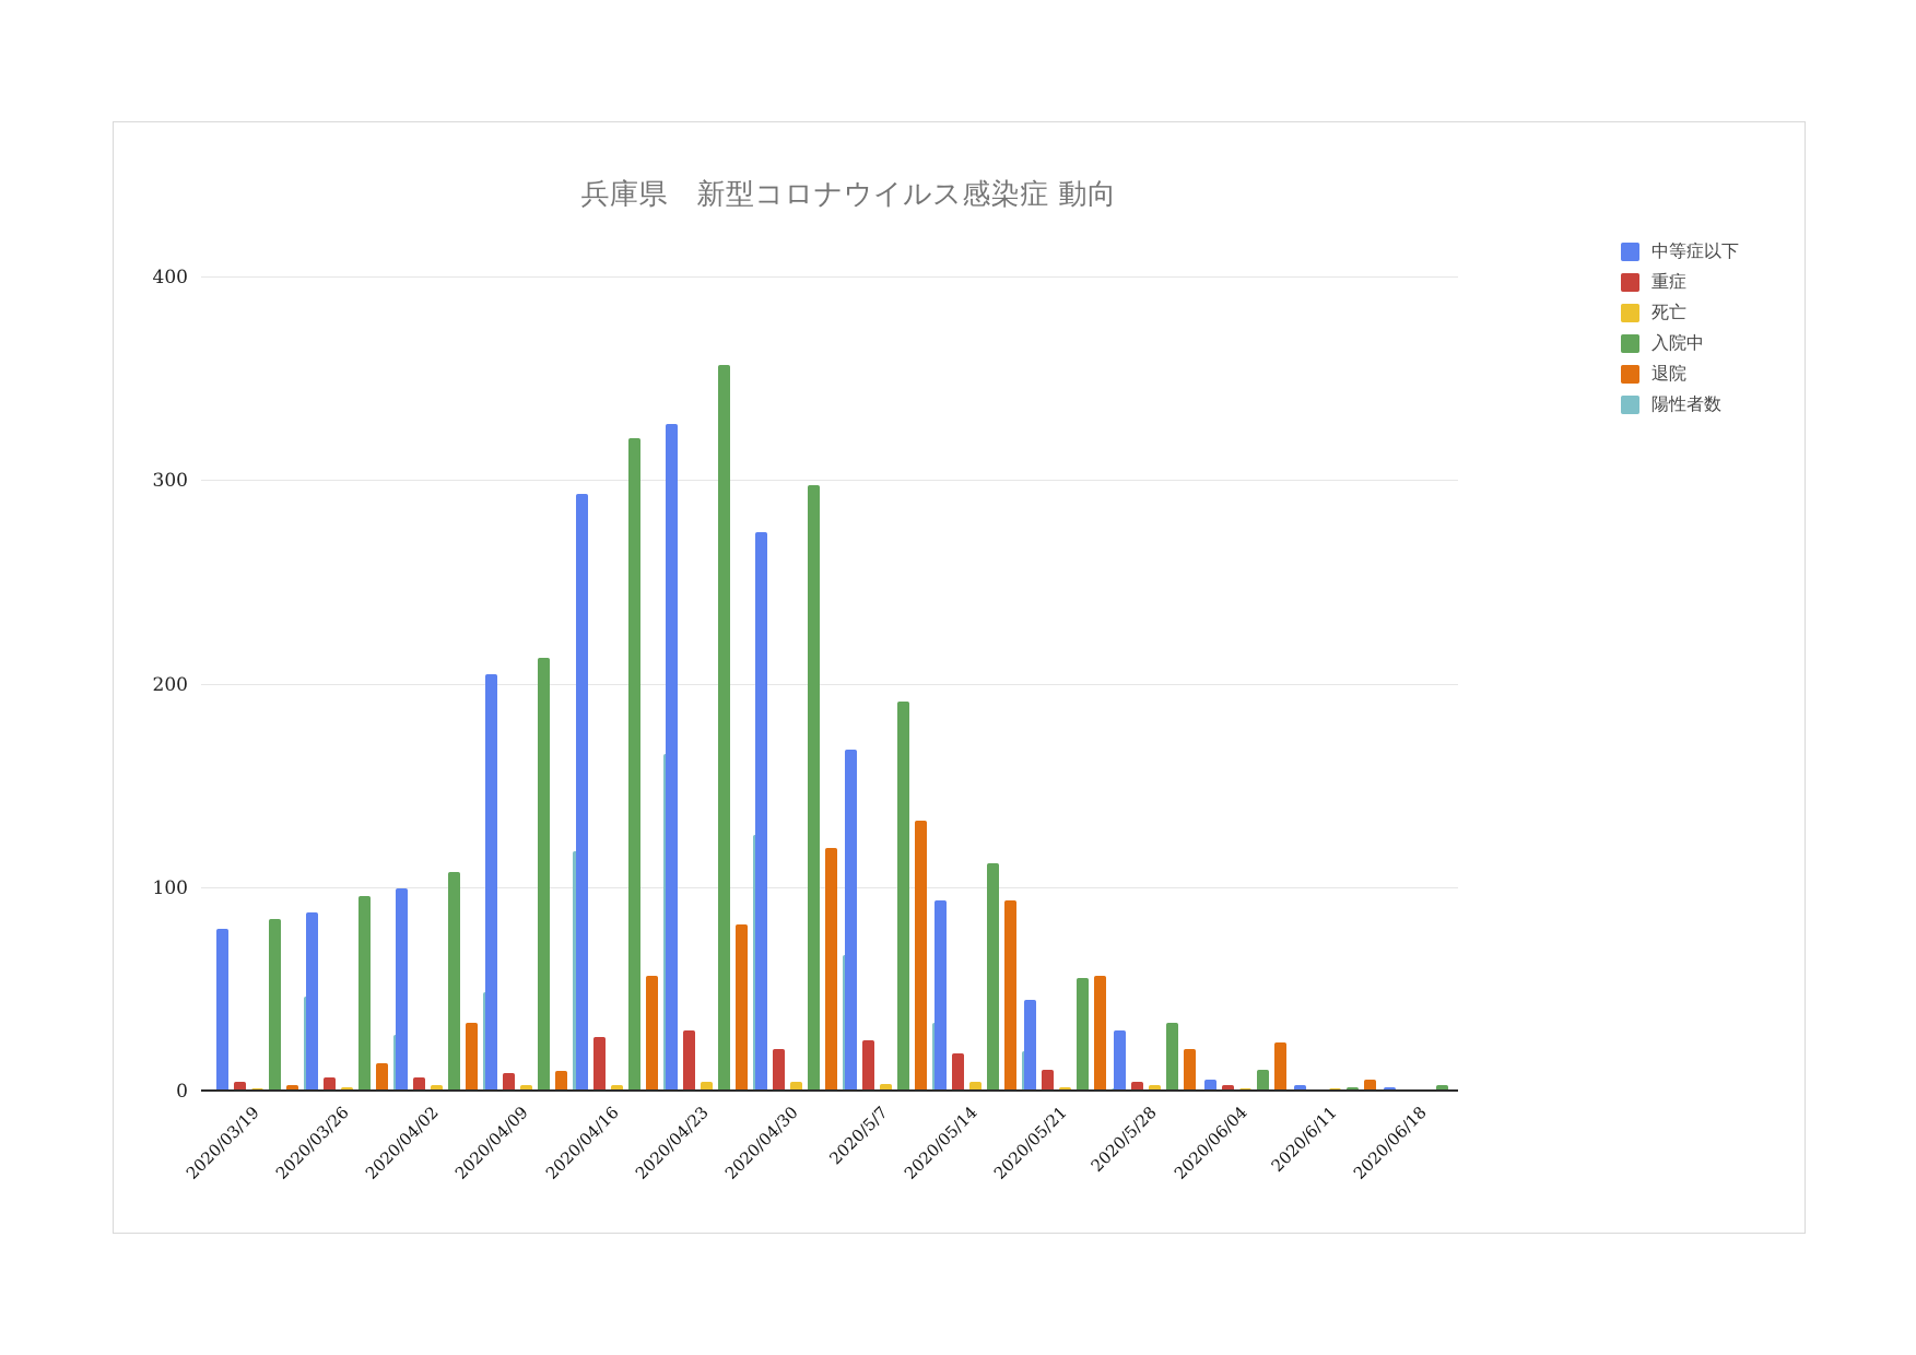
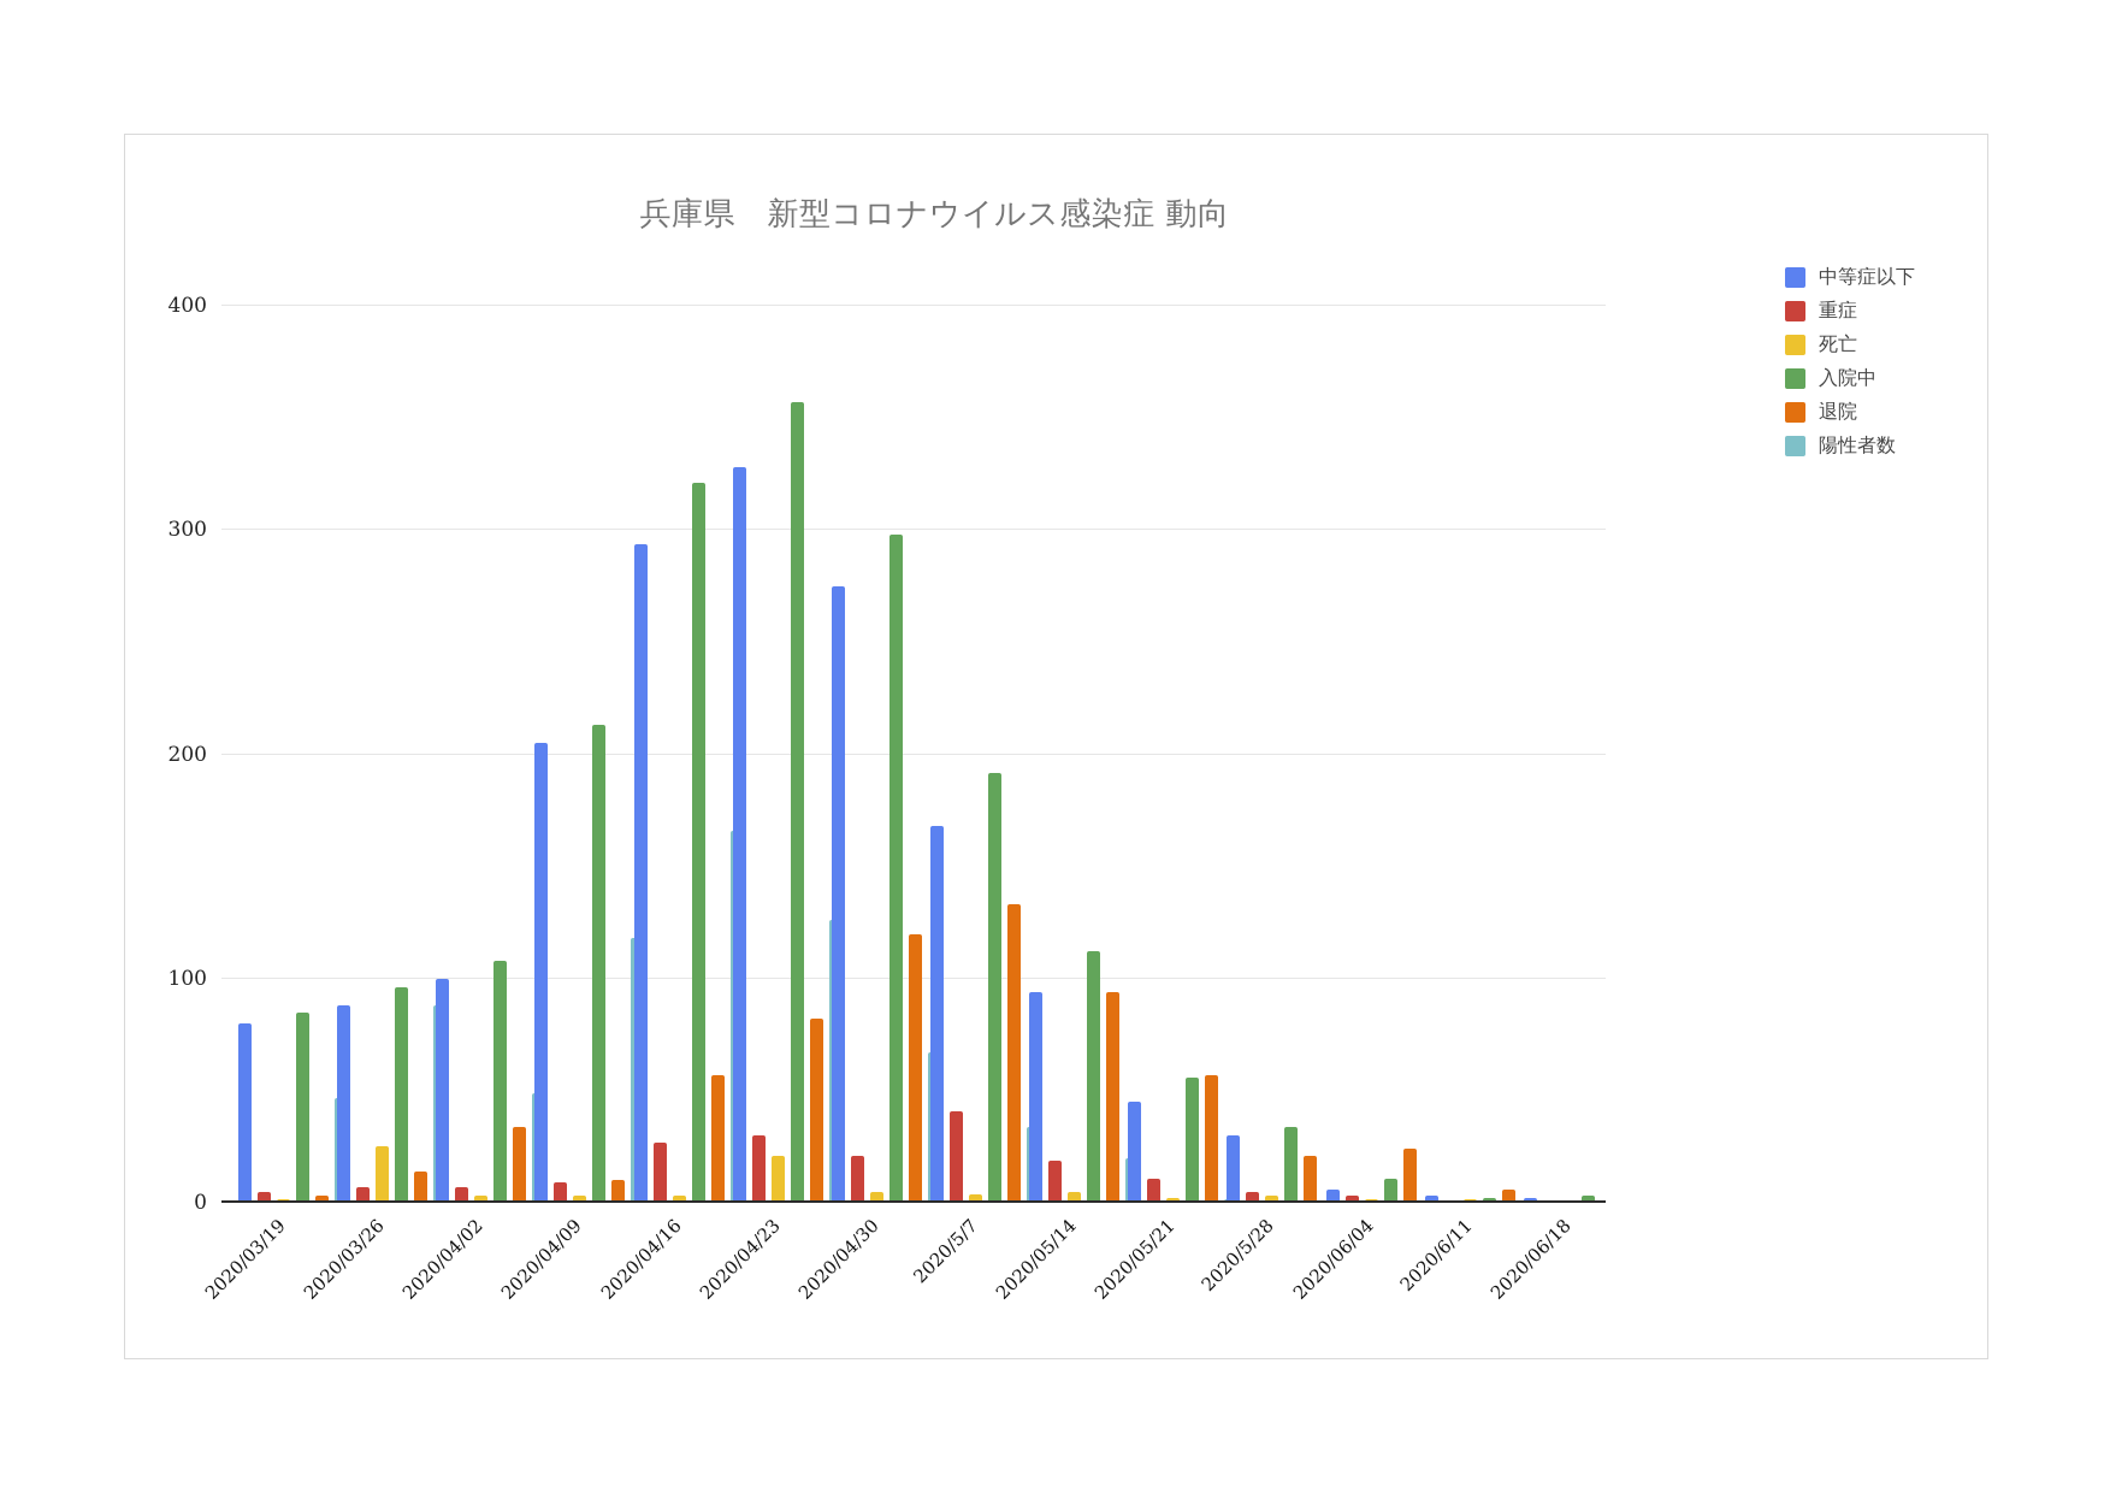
死亡/2020/03/26: 2 -> 25
陽性者数/2020/03/26: 28 -> 88
死亡/2020/04/23: 5 -> 21
重症/2020/5/7: 25 -> 41
